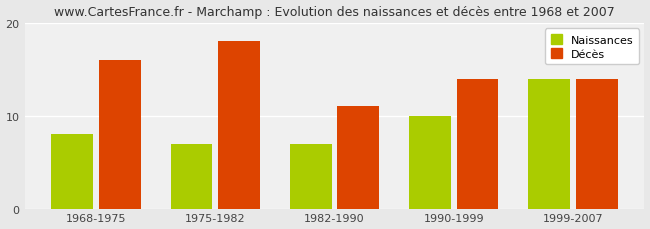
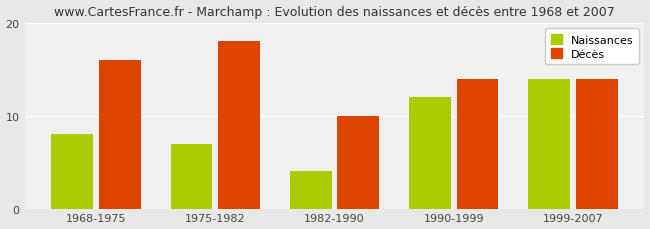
Naissances/1982-1990: 7 -> 4
Décès/1982-1990: 11 -> 10
Naissances/1990-1999: 10 -> 12
